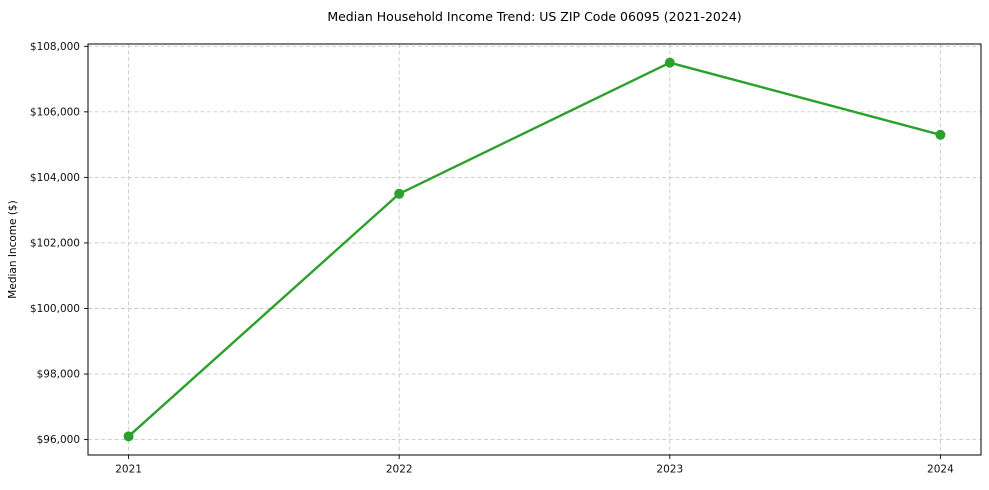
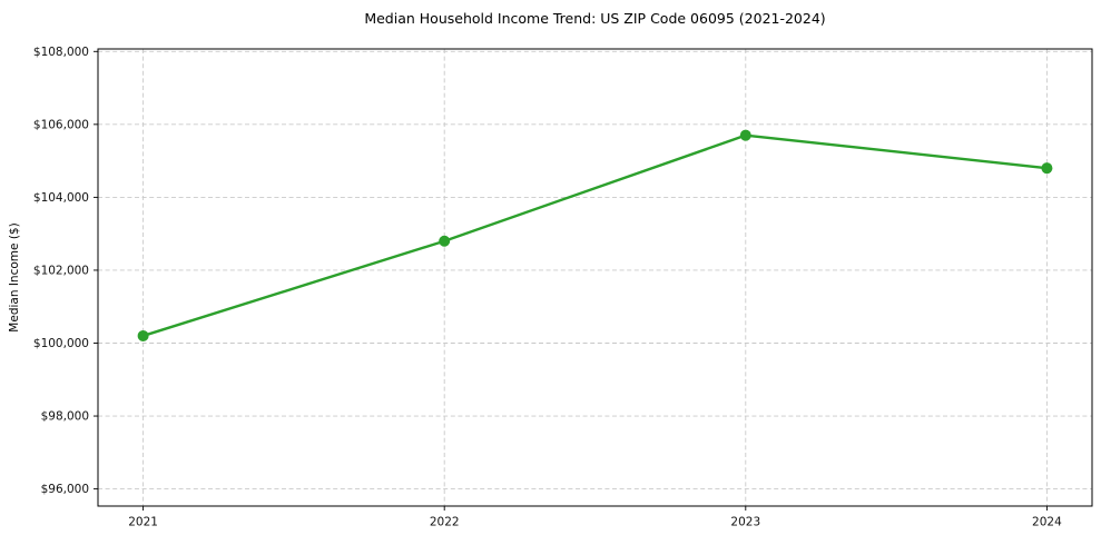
2021: $96100 -> $100200
2022: $103500 -> $102800
2023: $107500 -> $105700
2024: $105300 -> $104800
